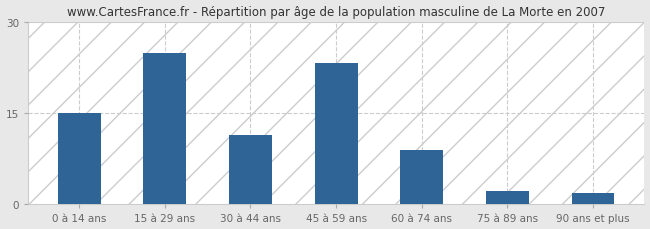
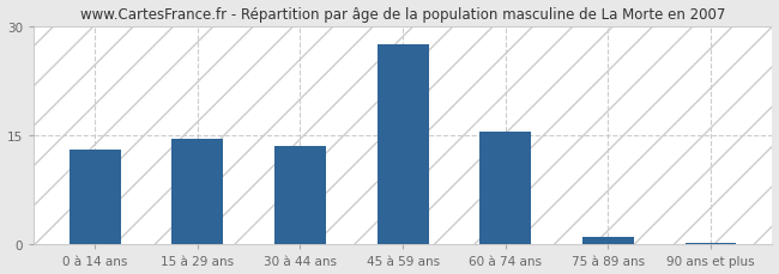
0 à 14 ans: 15.0 -> 13.0
15 à 29 ans: 24.8 -> 14.5
30 à 44 ans: 11.4 -> 13.5
45 à 59 ans: 23.2 -> 27.5
60 à 74 ans: 9.0 -> 15.5
75 à 89 ans: 2.2 -> 1.0
90 ans et plus: 1.8 -> 0.2
